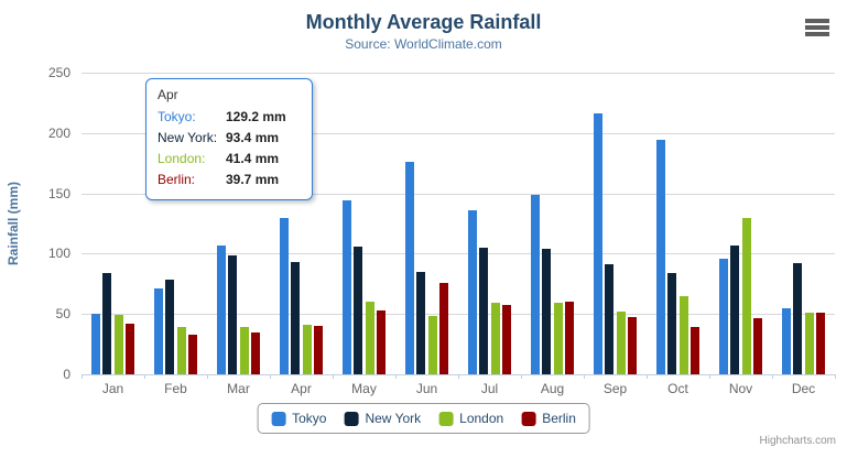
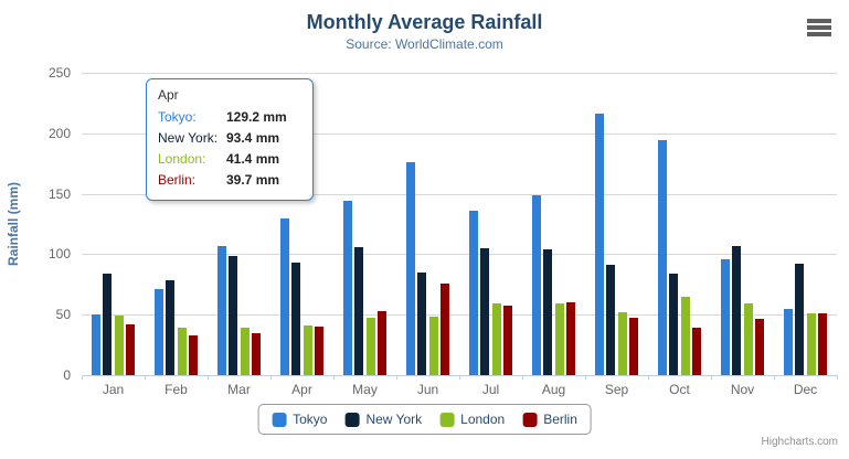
London/May: 60 -> 47
London/Nov: 130 -> 59
